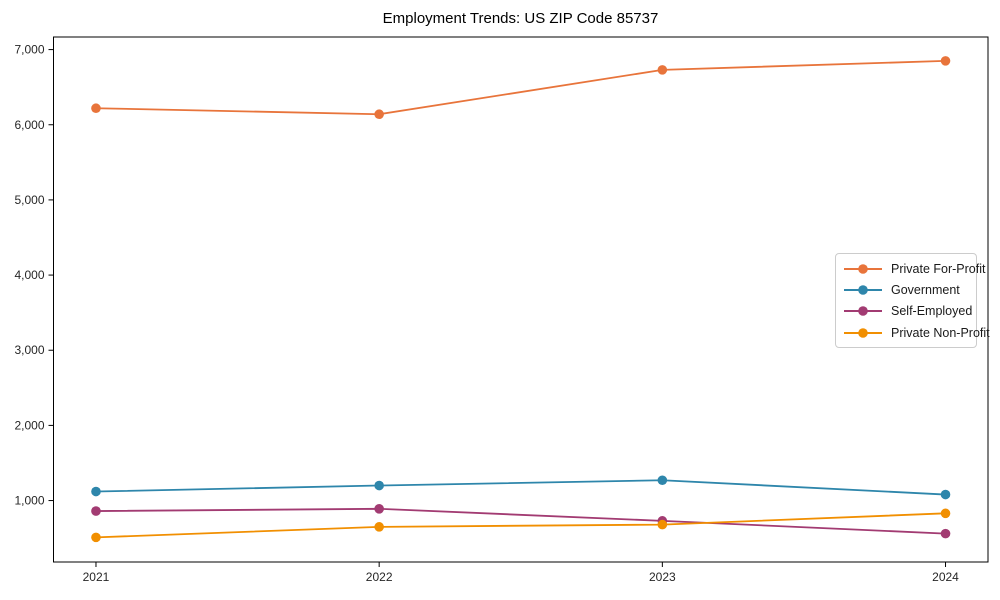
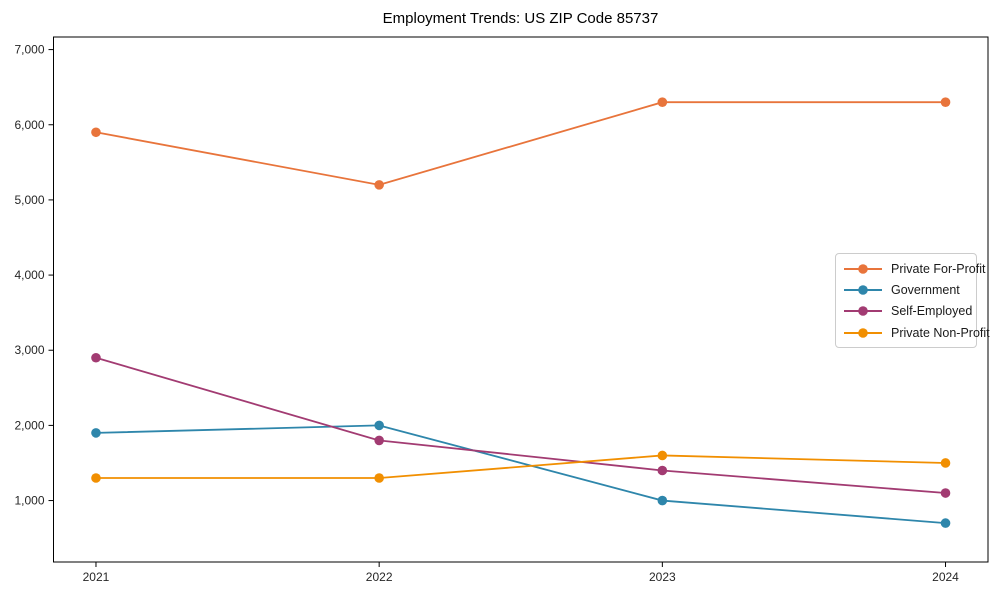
Private For-Profit/2021: 6200 -> 5900
Government/2021: 1100 -> 1900
Self-Employed/2021: 900 -> 2900
Private Non-Profit/2021: 500 -> 1300
Private For-Profit/2022: 6100 -> 5200
Government/2022: 1200 -> 2000
Self-Employed/2022: 900 -> 1800
Private Non-Profit/2022: 600 -> 1300
Private For-Profit/2023: 6700 -> 6300
Government/2023: 1300 -> 1000
Self-Employed/2023: 700 -> 1400
Private Non-Profit/2023: 700 -> 1600
Private For-Profit/2024: 6800 -> 6300
Government/2024: 1100 -> 700
Self-Employed/2024: 600 -> 1100
Private Non-Profit/2024: 800 -> 1500
